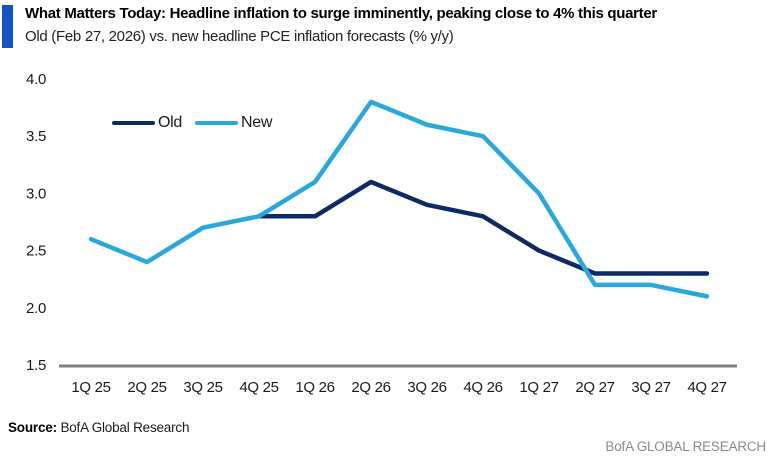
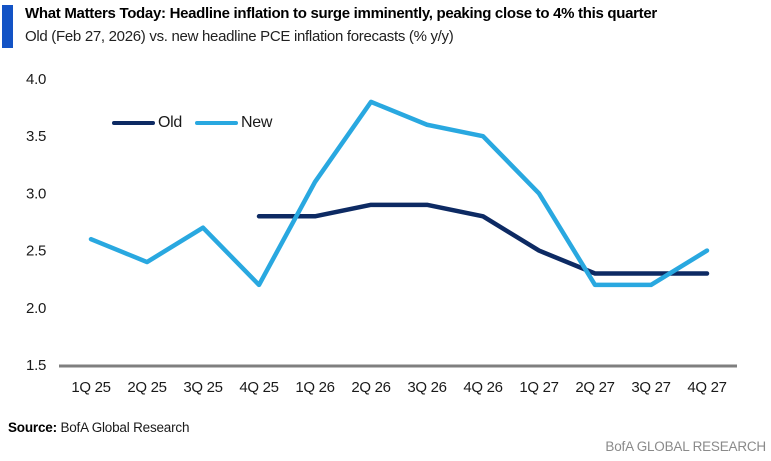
New/4Q 25: 2.8 -> 2.2
Old/2Q 26: 3.1 -> 2.9
New/4Q 27: 2.1 -> 2.5
